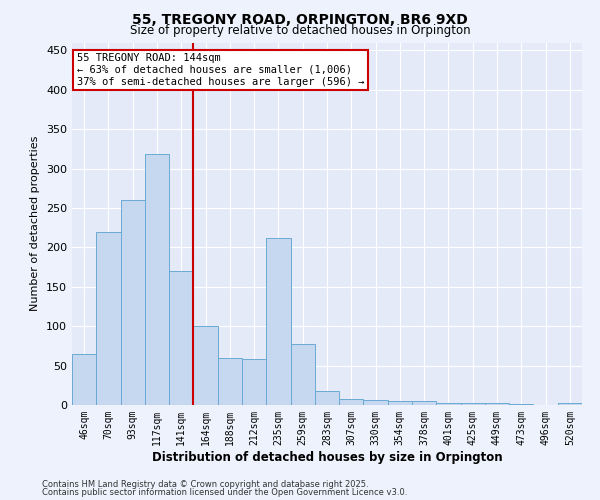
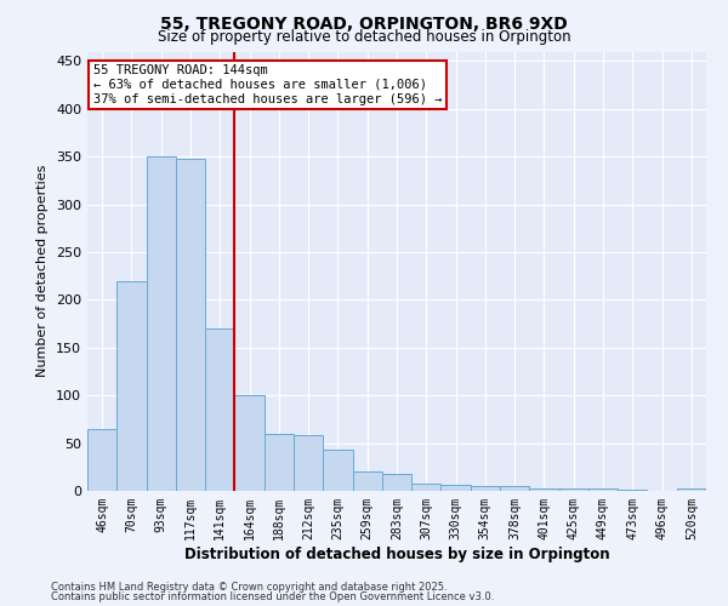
93sqm: 260 -> 350
117sqm: 318 -> 348
235sqm: 212 -> 43
259sqm: 78 -> 20
